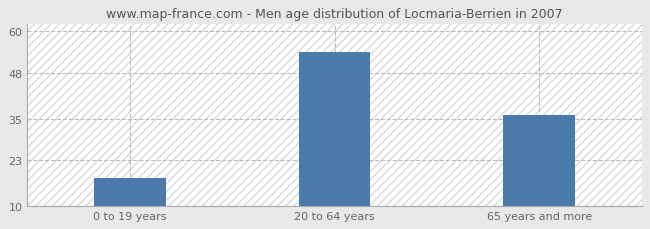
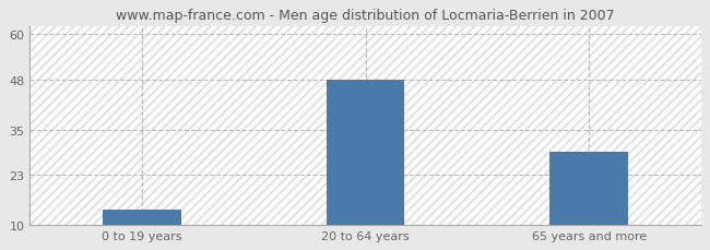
0 to 19 years: 18 -> 14
20 to 64 years: 54 -> 48
65 years and more: 36 -> 29
